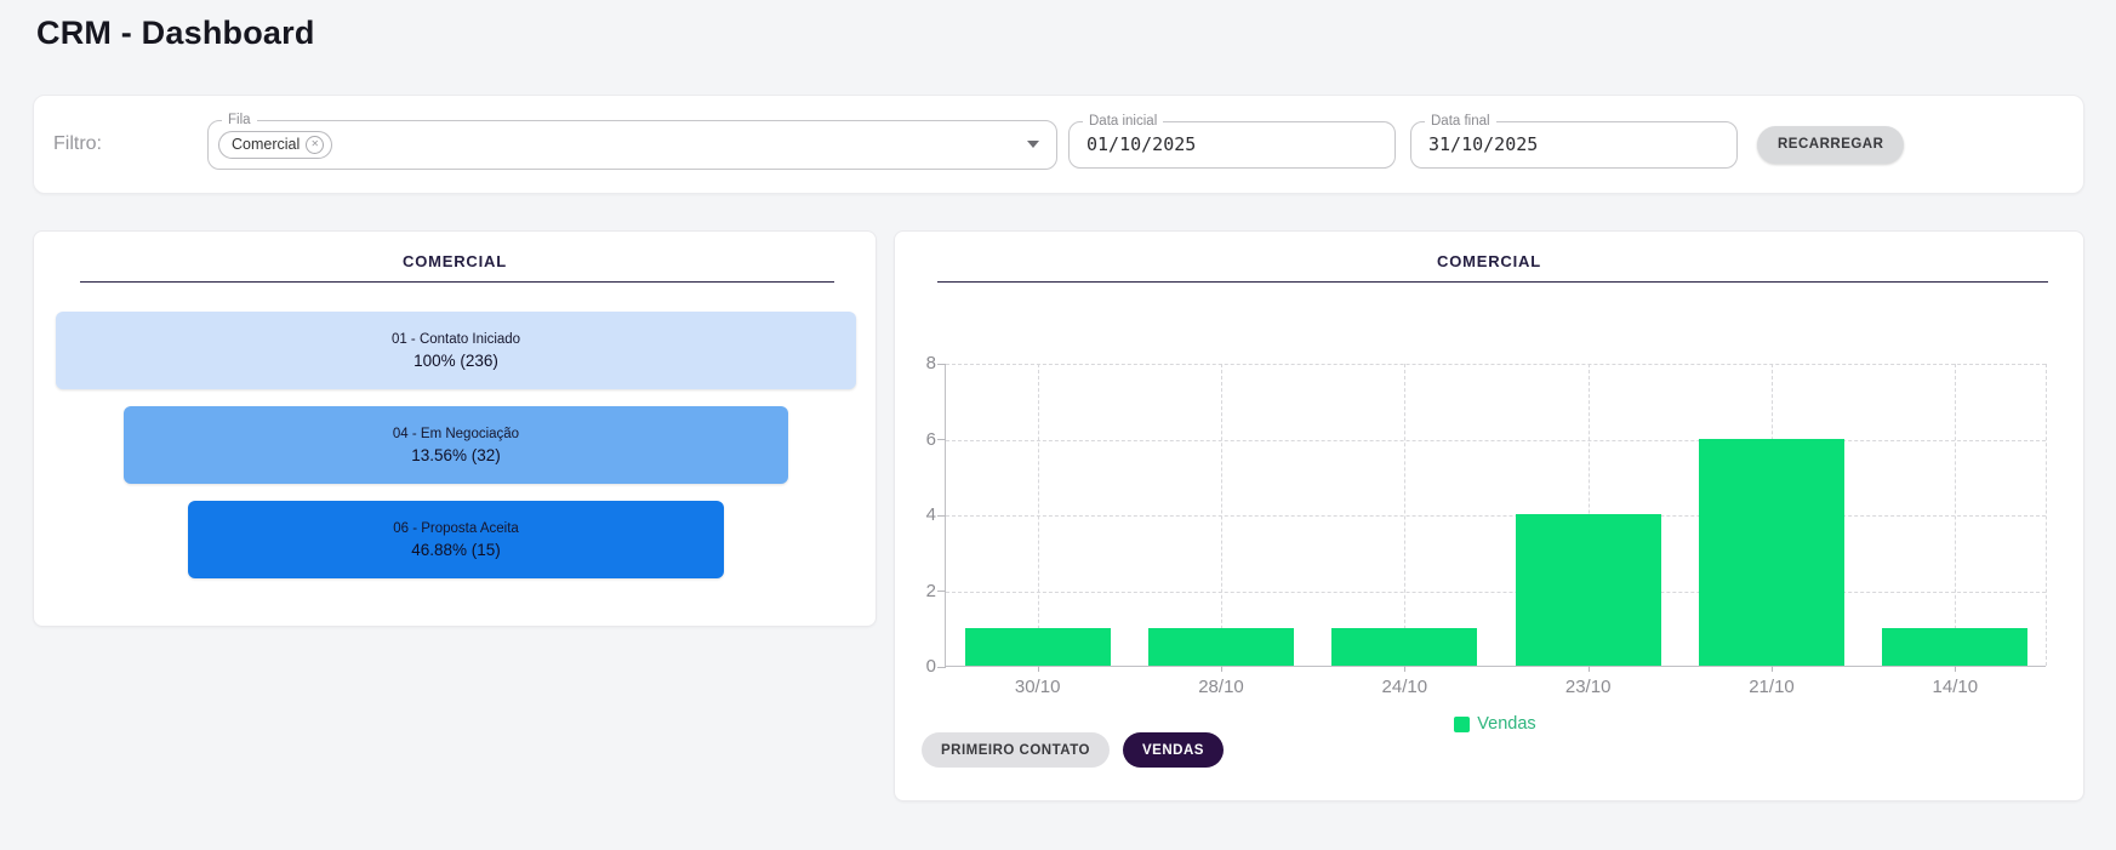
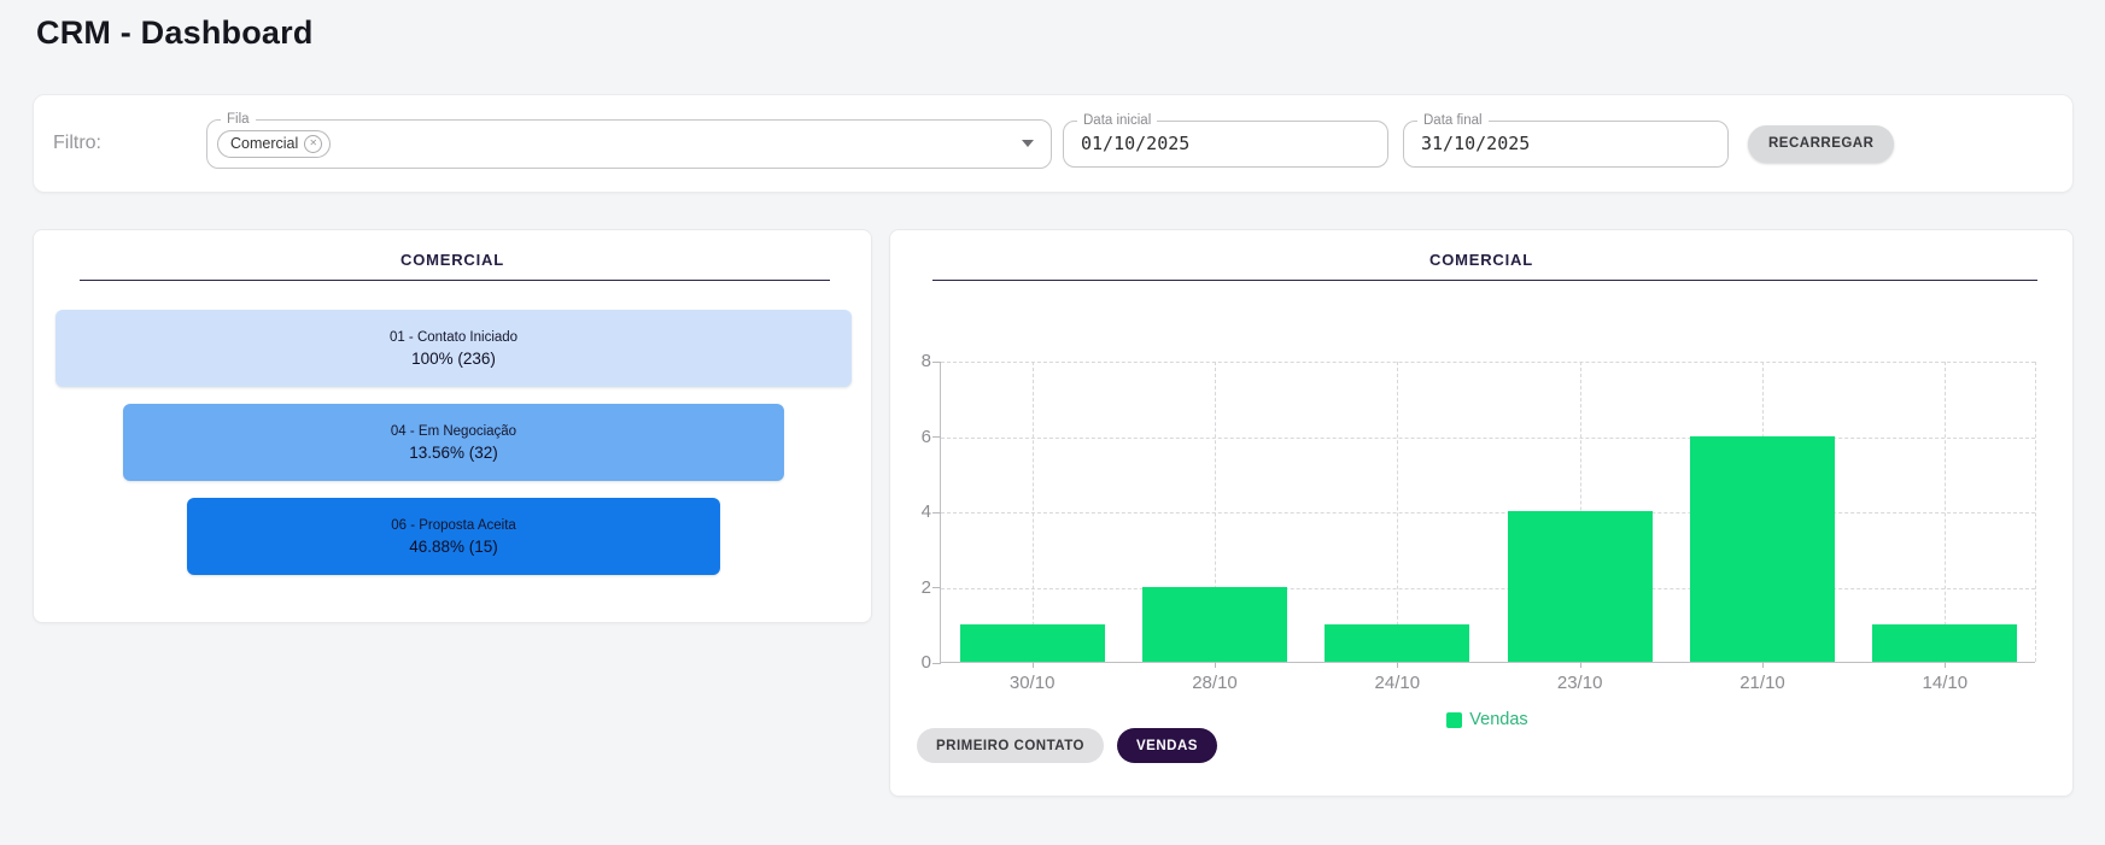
28/10: 1 -> 2
